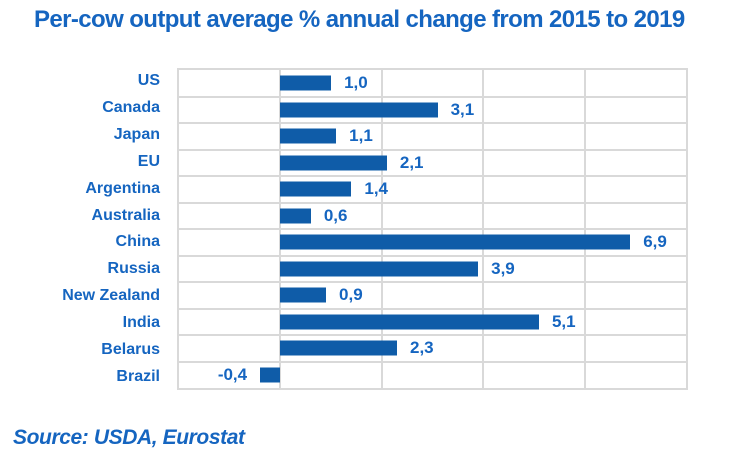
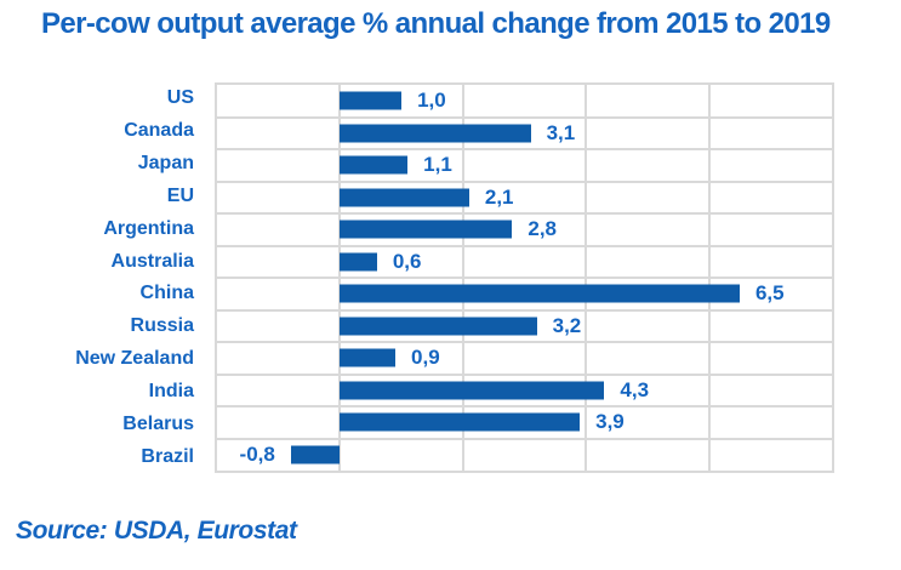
Argentina: 1,4 -> 2,8
China: 6,9 -> 6,5
Russia: 3,9 -> 3,2
India: 5,1 -> 4,3
Belarus: 2,3 -> 3,9
Brazil: -0,4 -> -0,8
